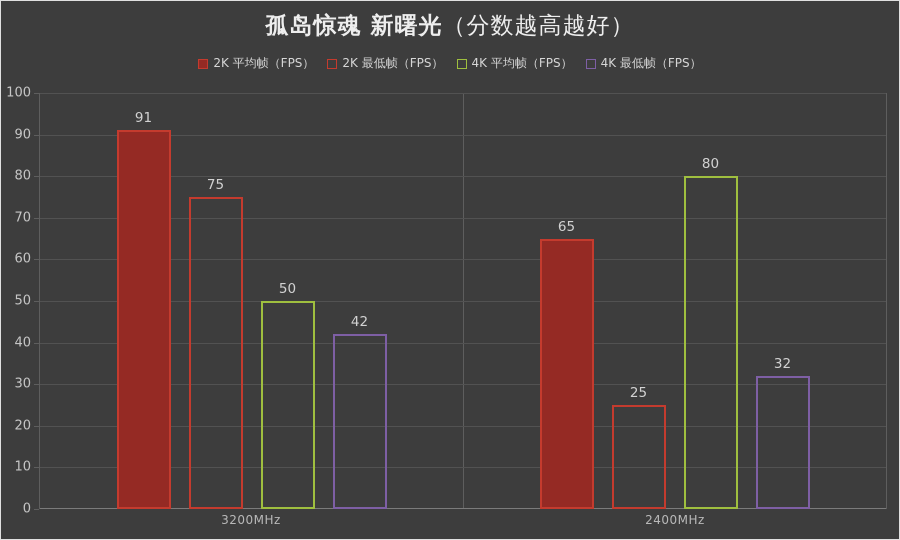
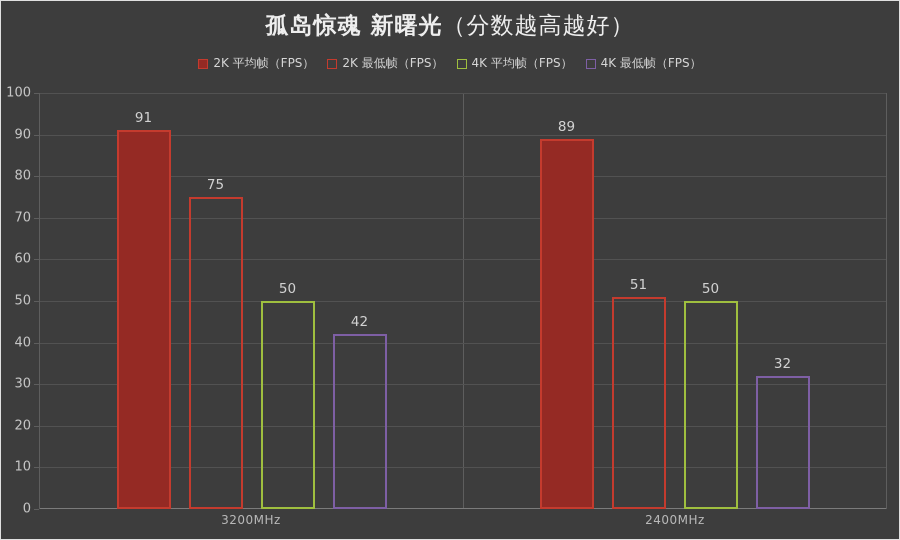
2K 平均帧（FPS）/2400MHz: 65 -> 89
2K 最低帧（FPS）/2400MHz: 25 -> 51
4K 平均帧（FPS）/2400MHz: 80 -> 50
